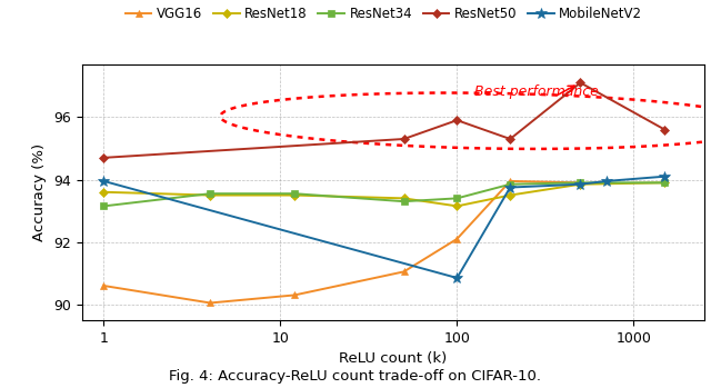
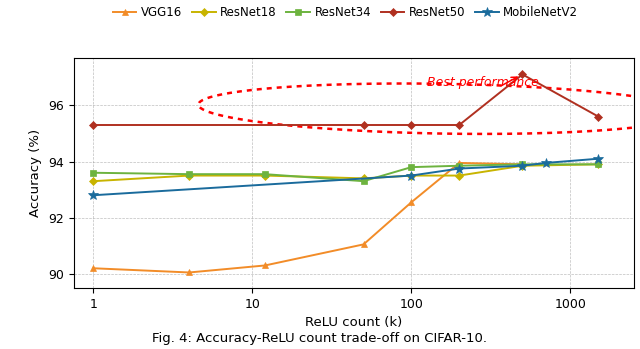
VGG16/1: 90.60 -> 90.20
ResNet18/1: 93.60 -> 93.30
ResNet34/1: 93.15 -> 93.60
ResNet50/1: 94.7 -> 95.3
MobileNetV2/1: 93.95 -> 92.80
VGG16/100: 92.10 -> 92.55
ResNet18/100: 93.15 -> 93.50
ResNet34/100: 93.40 -> 93.80
ResNet50/100: 95.9 -> 95.3
MobileNetV2/100: 90.85 -> 93.50
